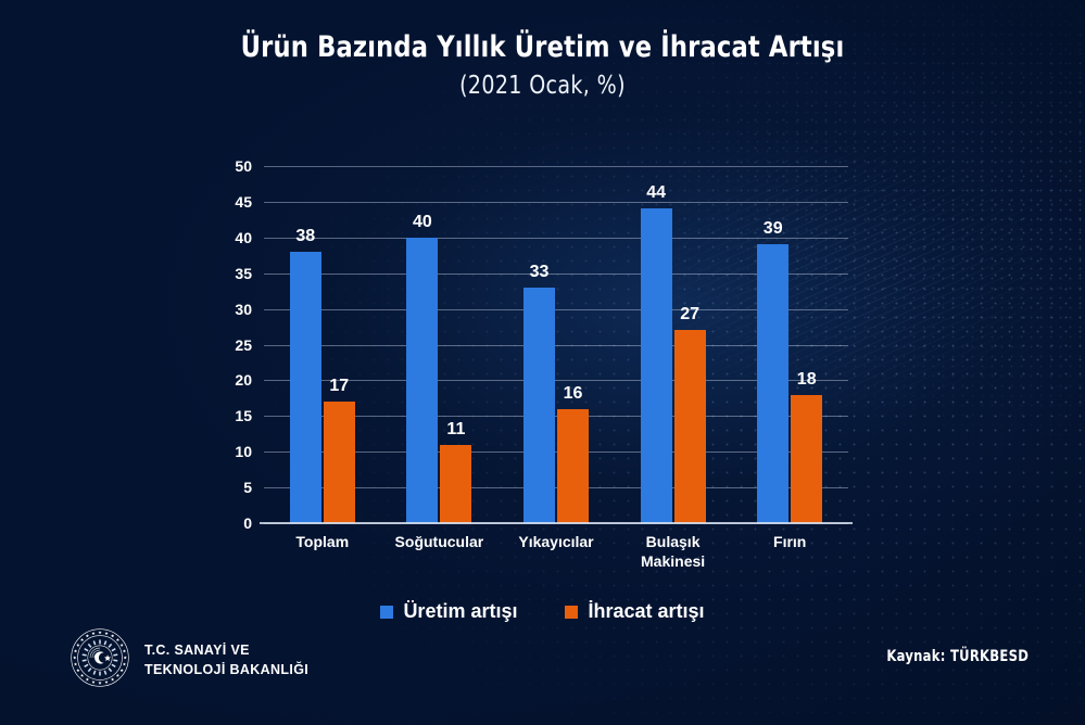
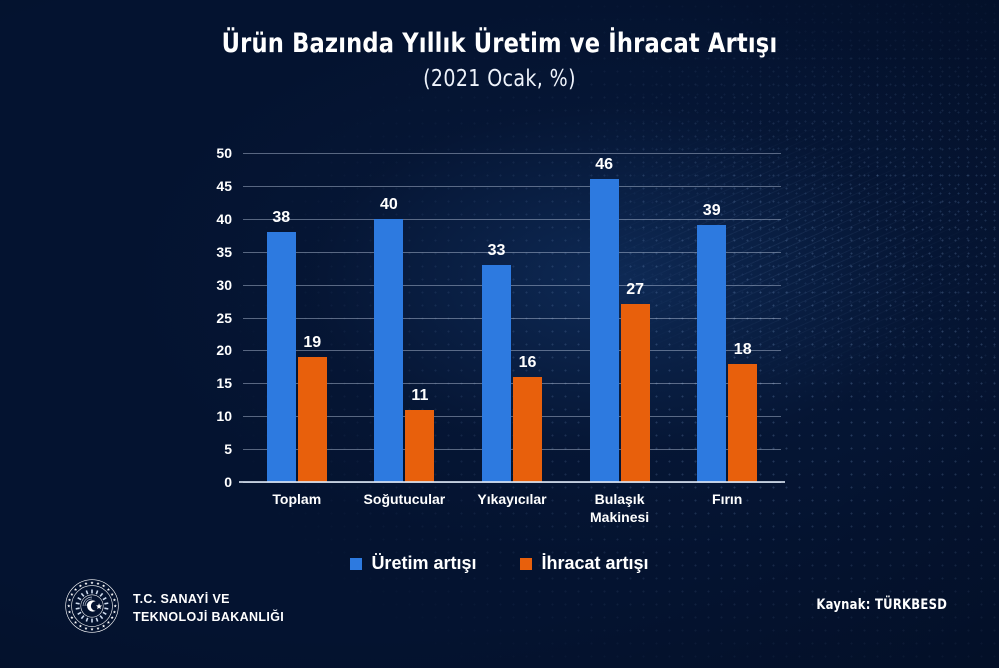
İhracat artışı/Toplam: 17 -> 19
Üretim artışı/Bulaşık Makinesi: 44 -> 46
